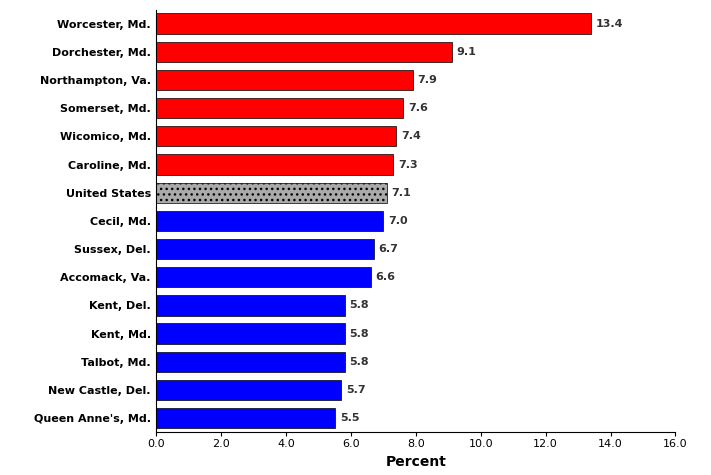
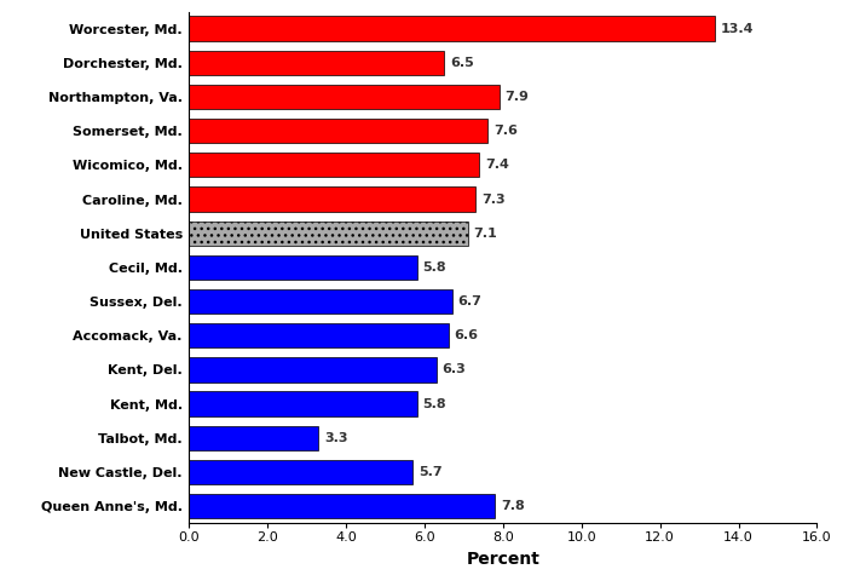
Dorchester, Md.: 9.1 -> 6.5
Cecil, Md.: 7.0 -> 5.8
Kent, Del.: 5.8 -> 6.3
Talbot, Md.: 5.8 -> 3.3
Queen Anne's, Md.: 5.5 -> 7.8
